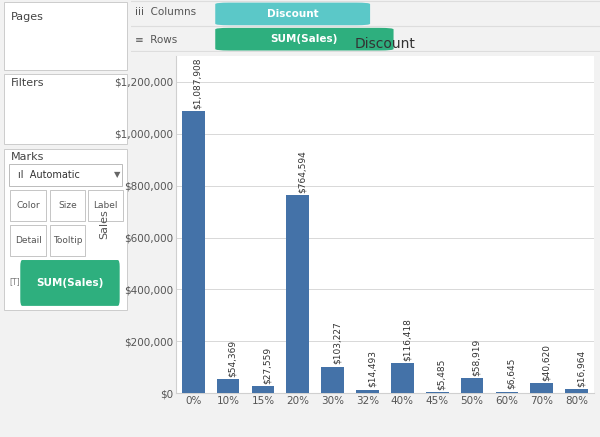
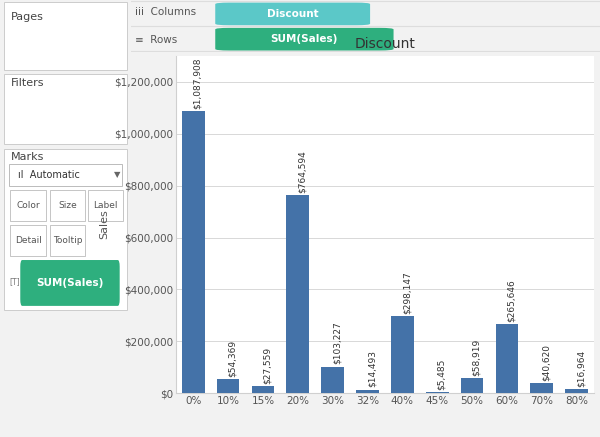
40%: $116,418 -> $298,147
60%: $6,645 -> $265,646
